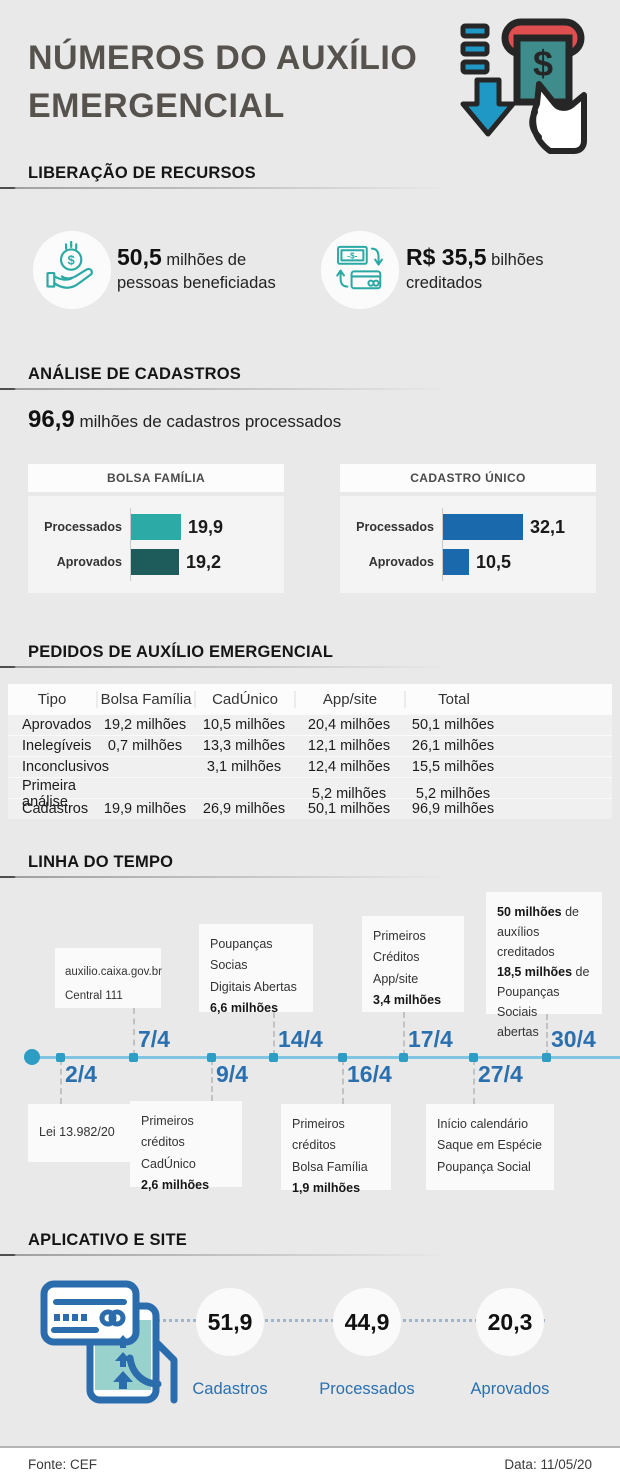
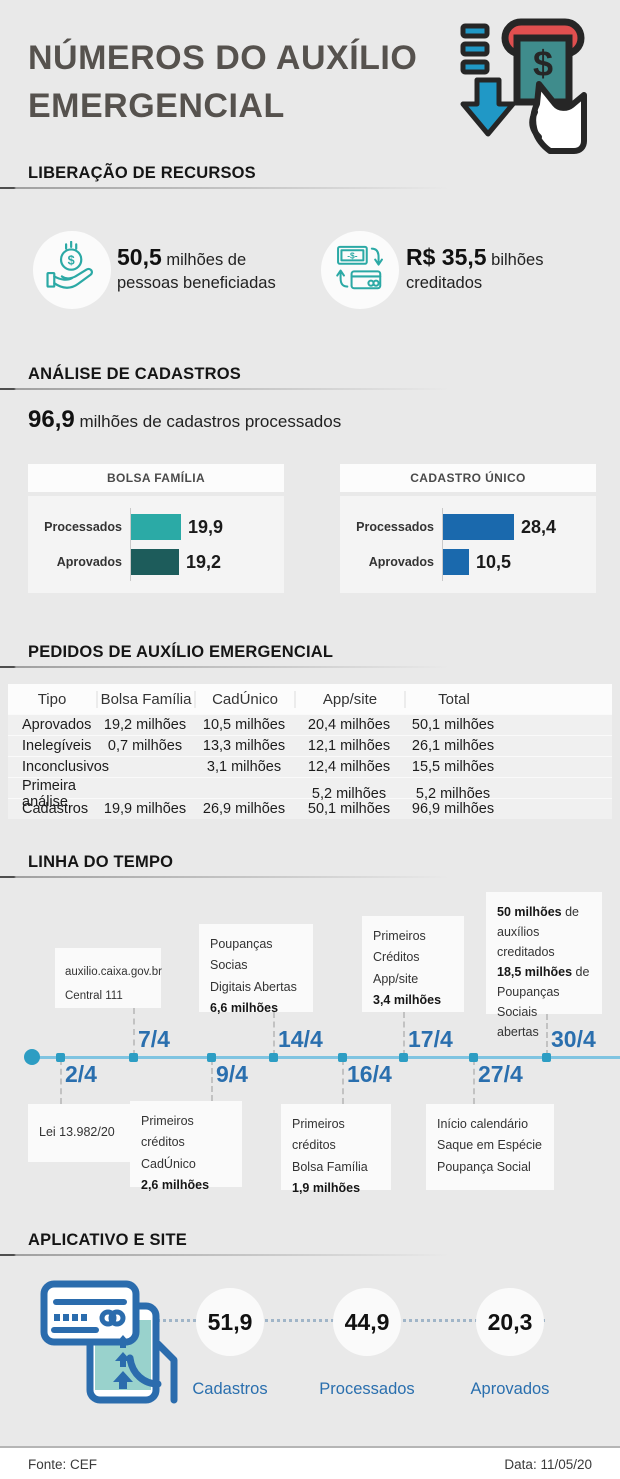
CADASTRO ÚNICO/Processados: 32,1 -> 28,4
